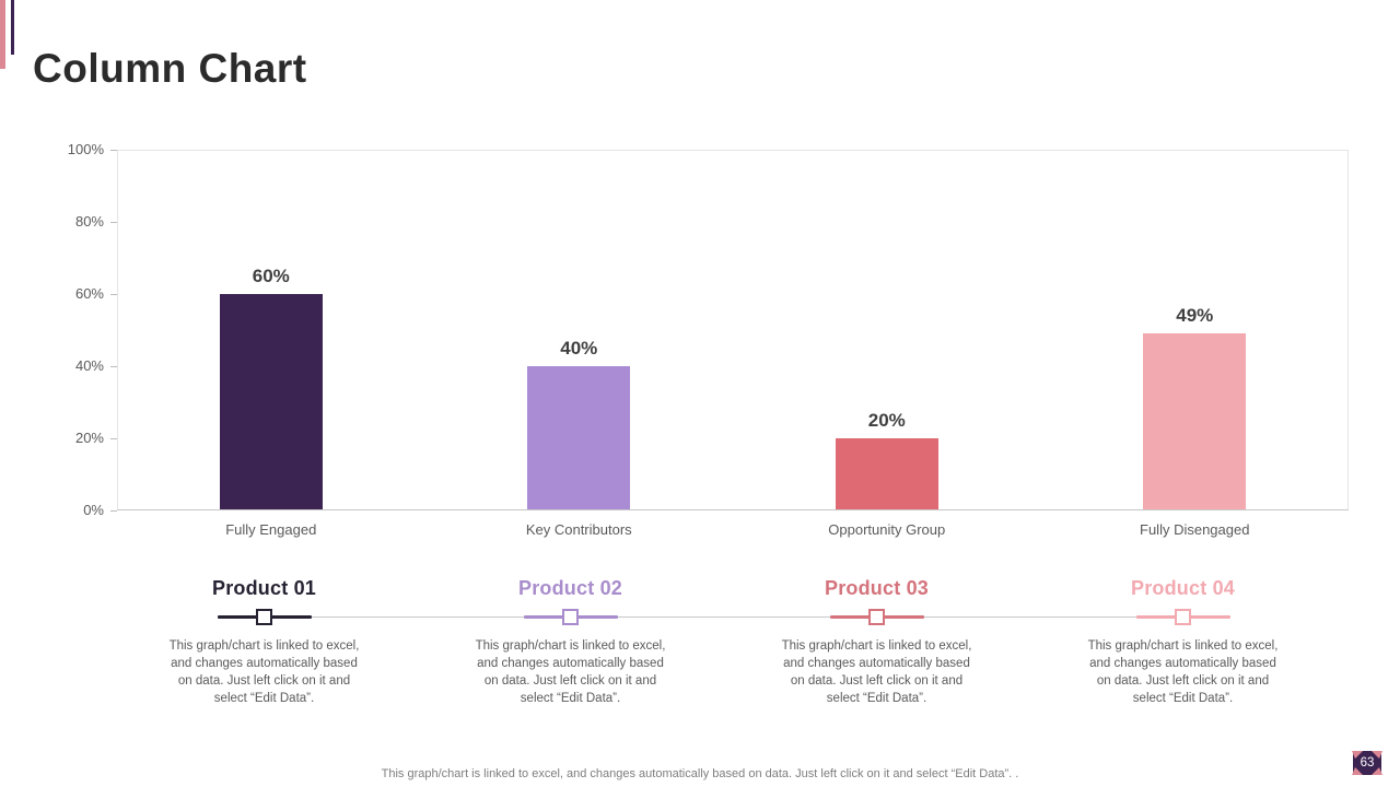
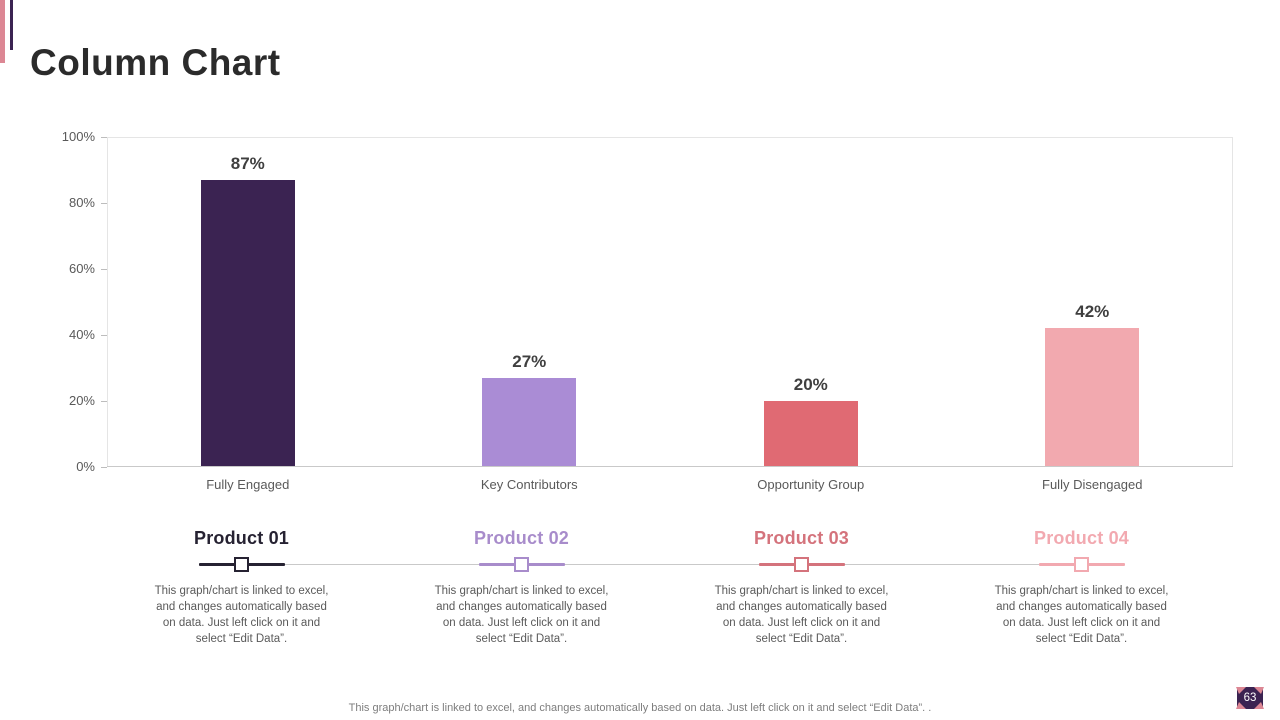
Fully Engaged: 60% -> 87%
Key Contributors: 40% -> 27%
Fully Disengaged: 49% -> 42%
